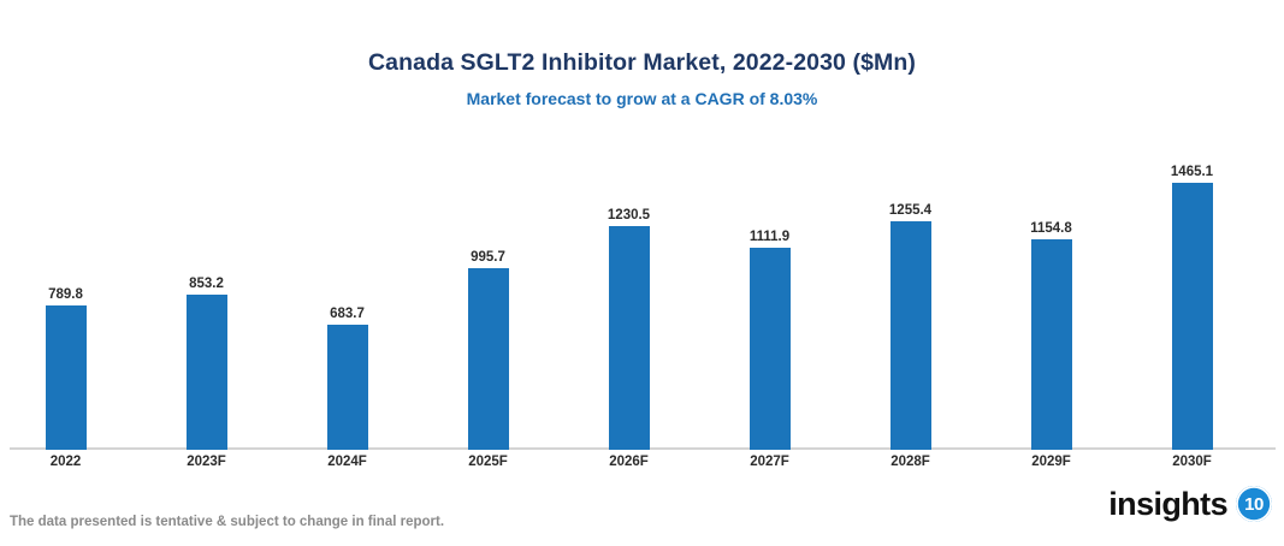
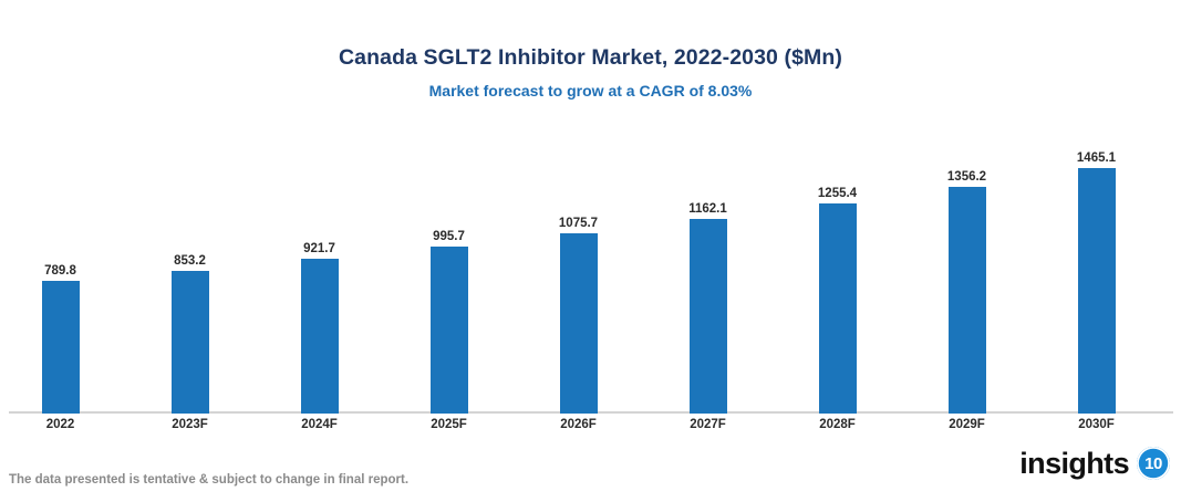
2024F: 683.7 -> 921.7
2026F: 1230.5 -> 1075.7
2027F: 1111.9 -> 1162.1
2029F: 1154.8 -> 1356.2
